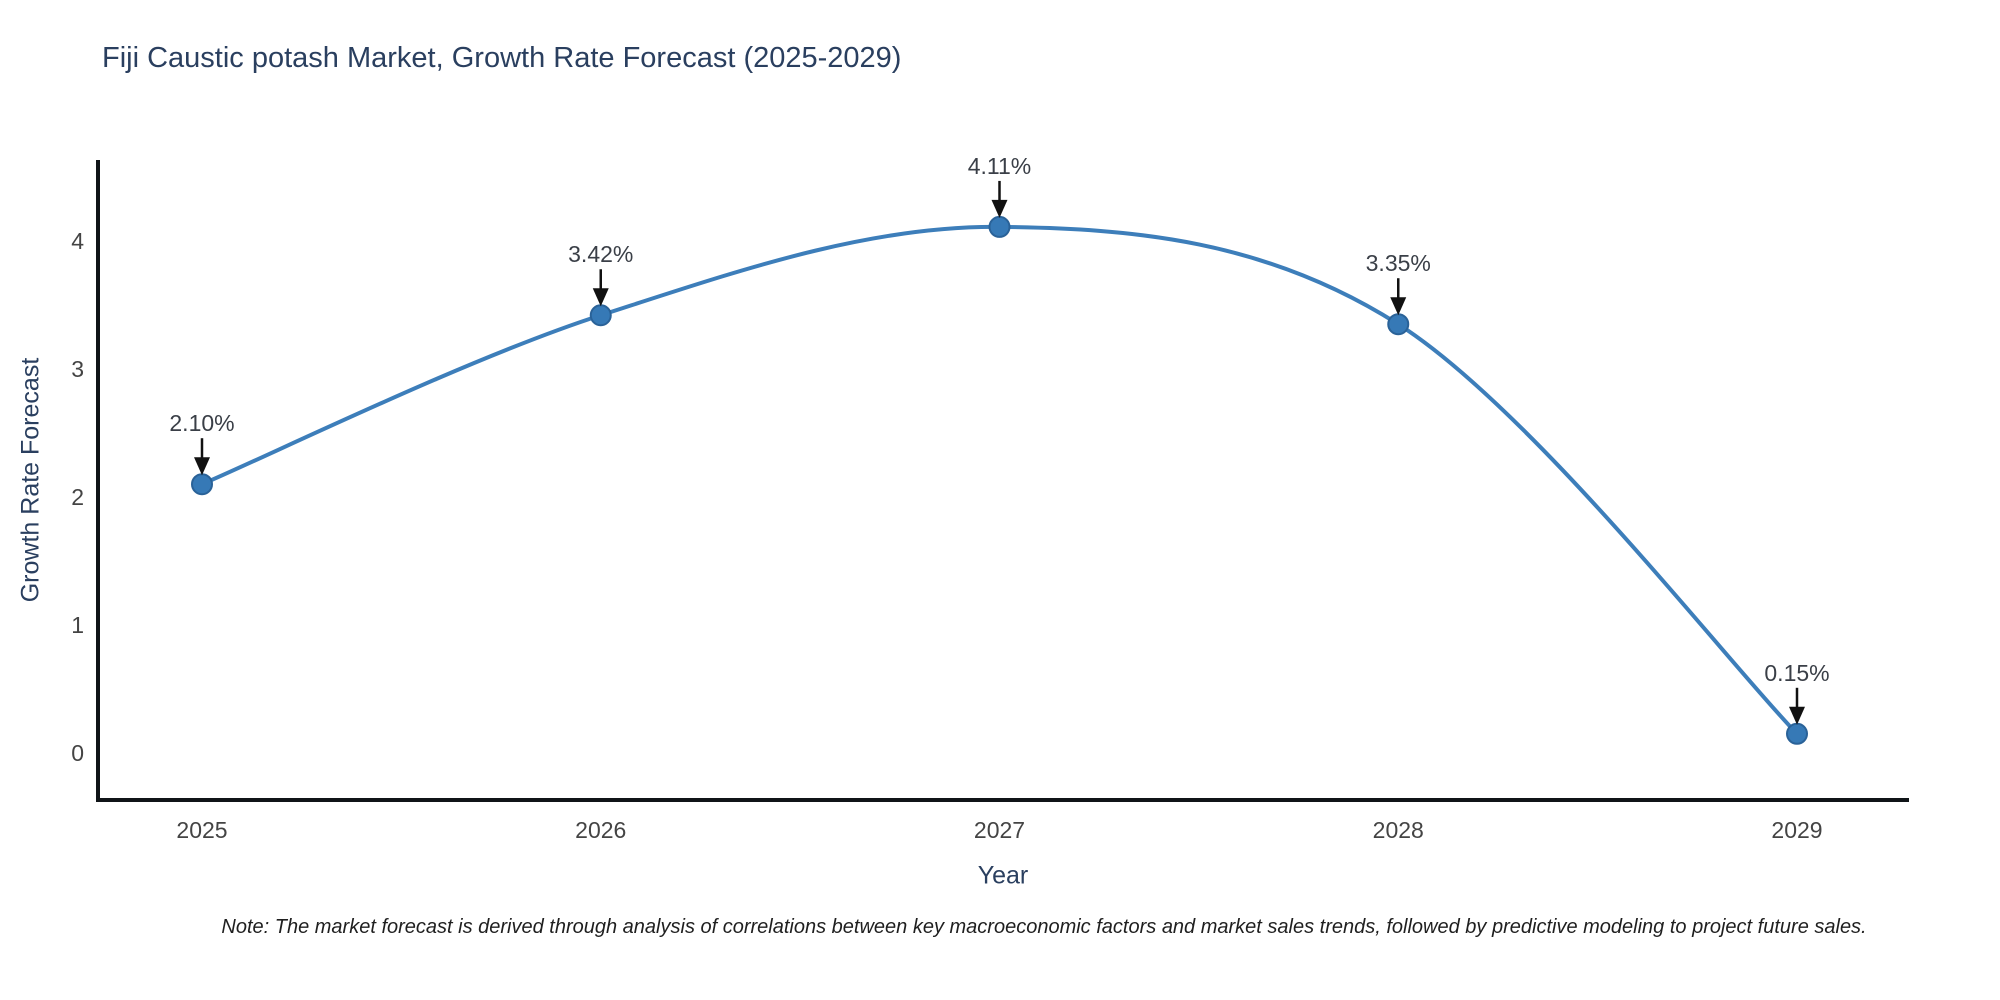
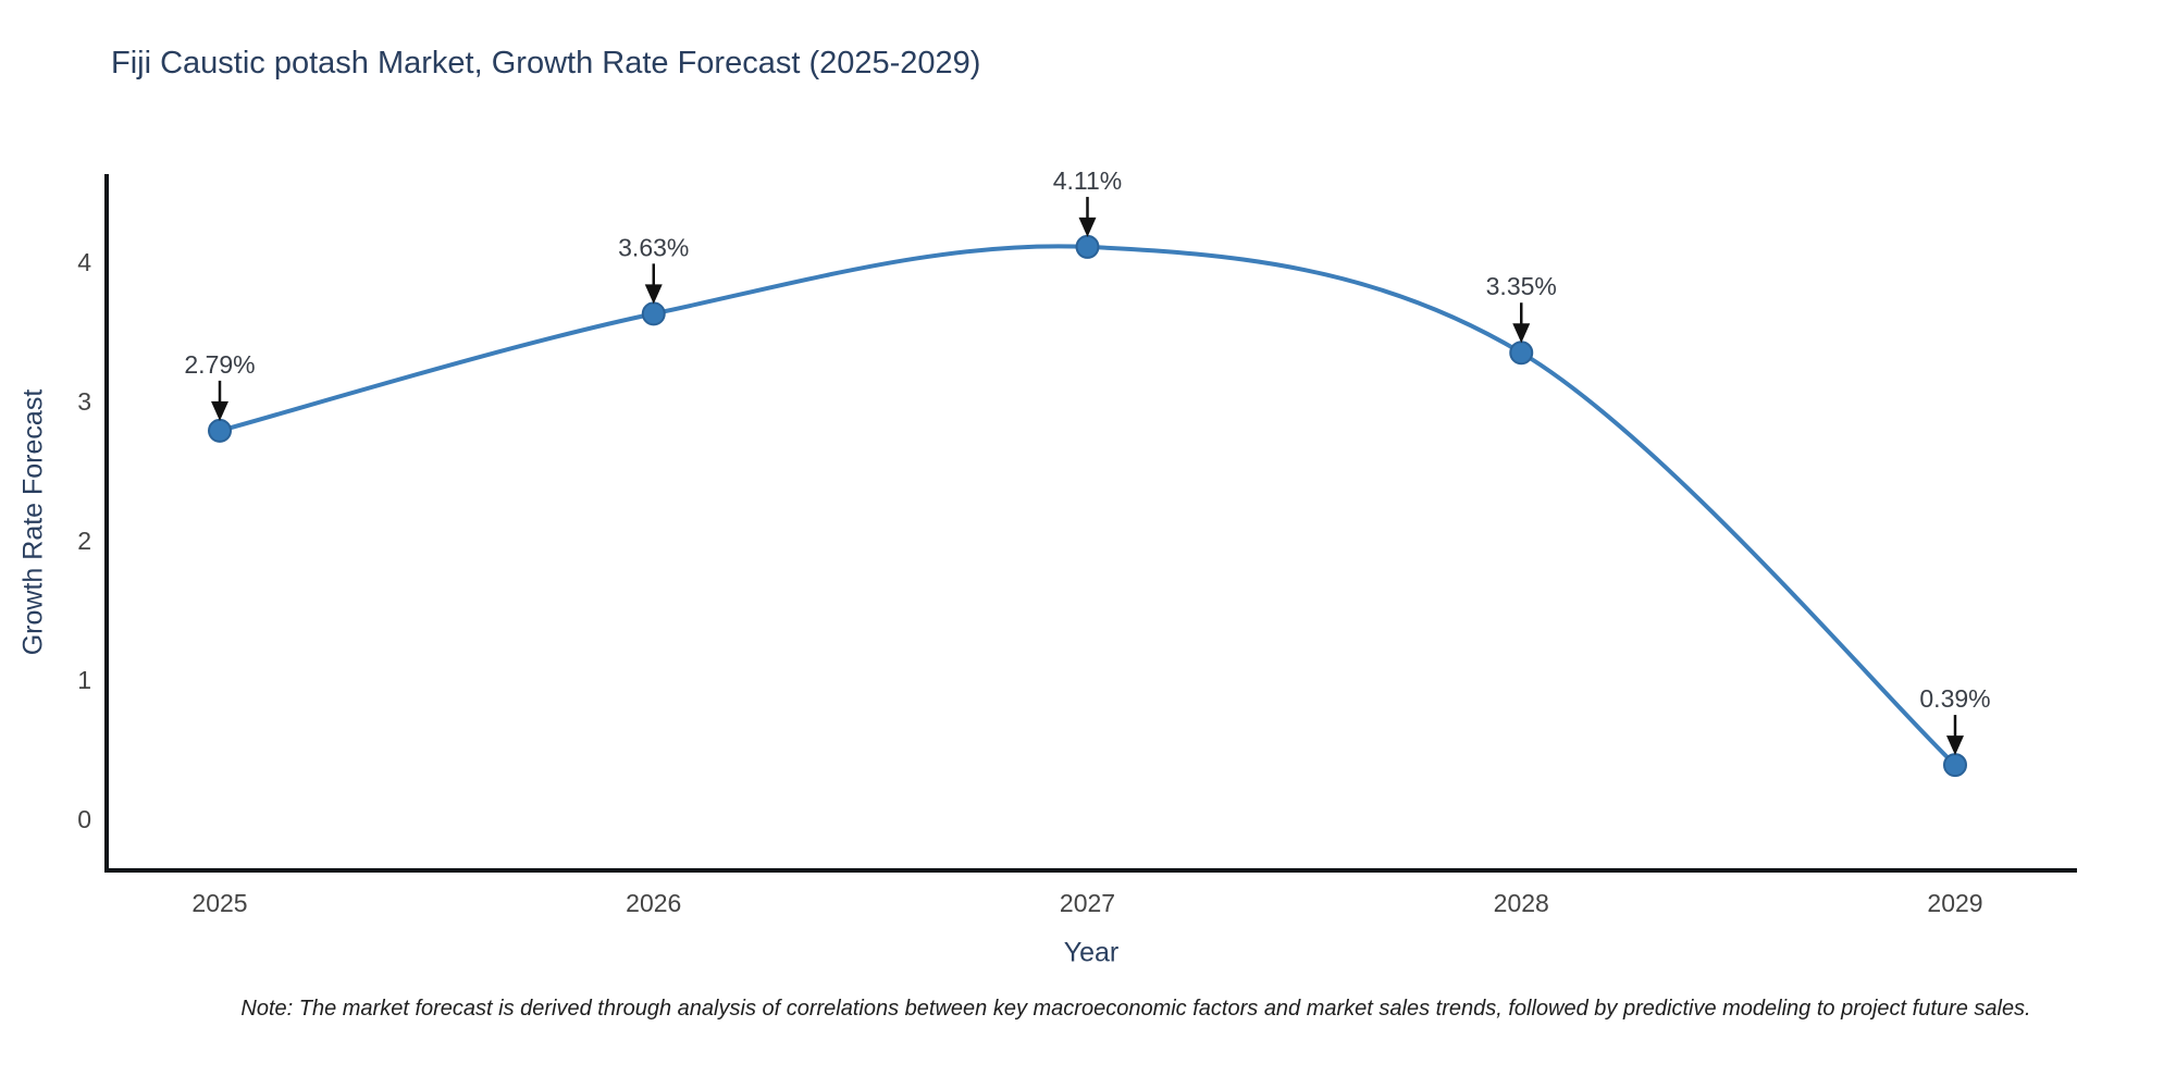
2025: 2.10% -> 2.79%
2026: 3.42% -> 3.63%
2029: 0.15% -> 0.39%
